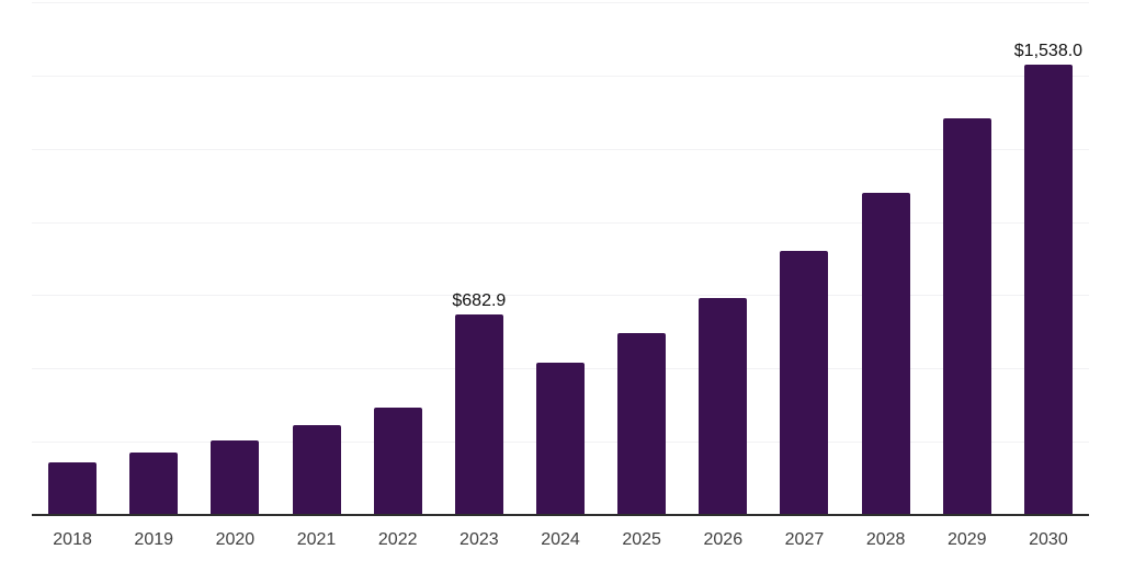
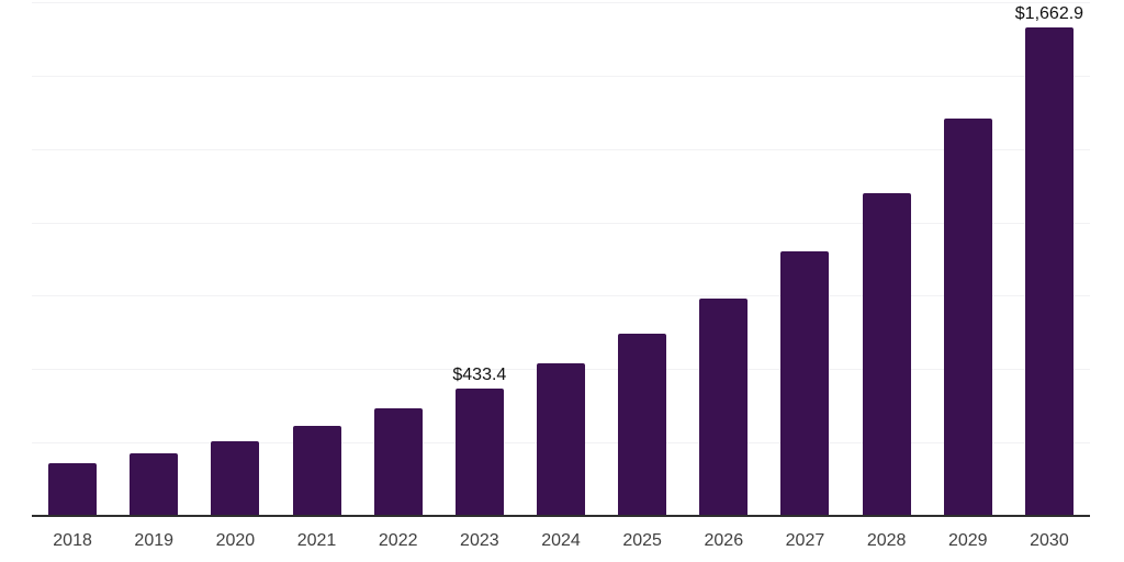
2023: $682.9 -> $433.4
2030: $1,538.0 -> $1,662.9
